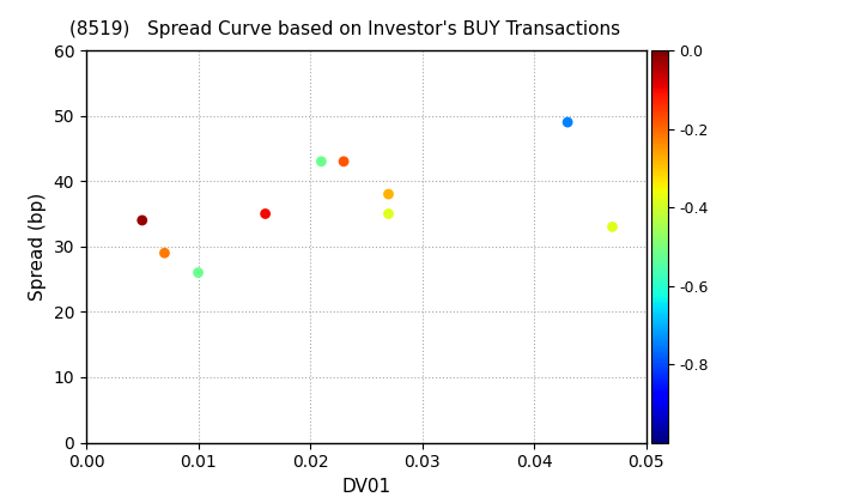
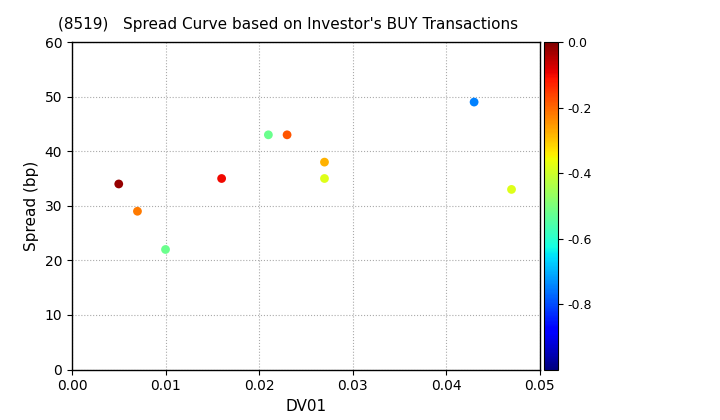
0.01: 26 -> 22
